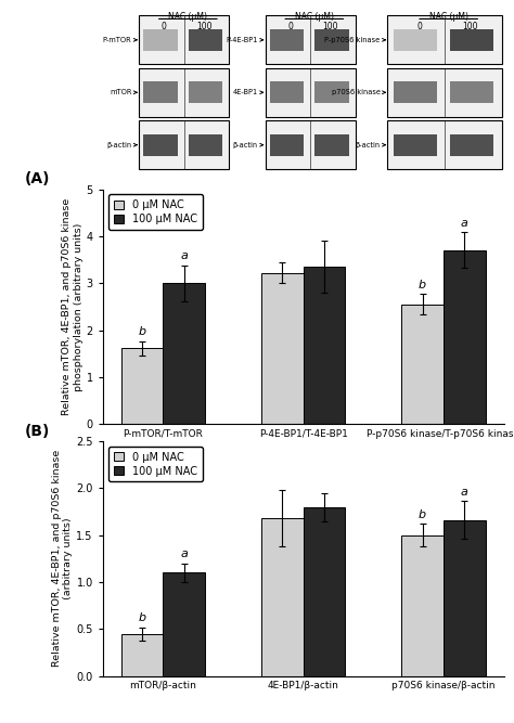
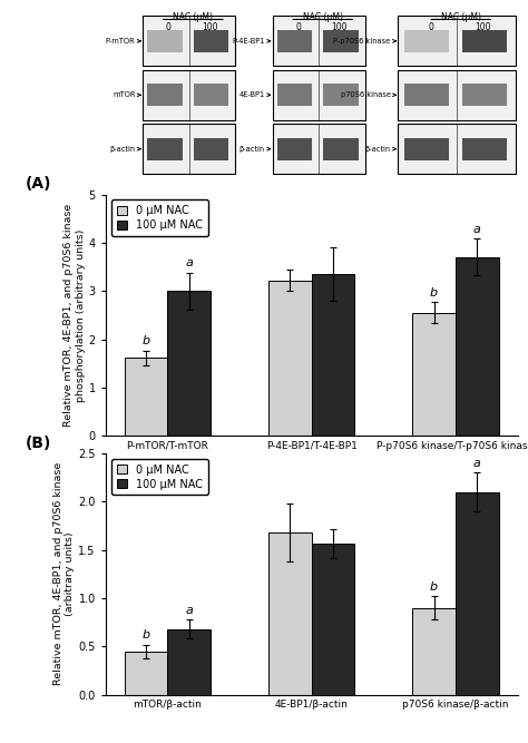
100 μM NAC/mTOR/β-actin: 1.10 -> 0.68
100 μM NAC/4E-BP1/β-actin: 1.80 -> 1.56
0 μM NAC/p70S6 kinase/β-actin: 1.50 -> 0.90
100 μM NAC/p70S6 kinase/β-actin: 1.66 -> 2.10
